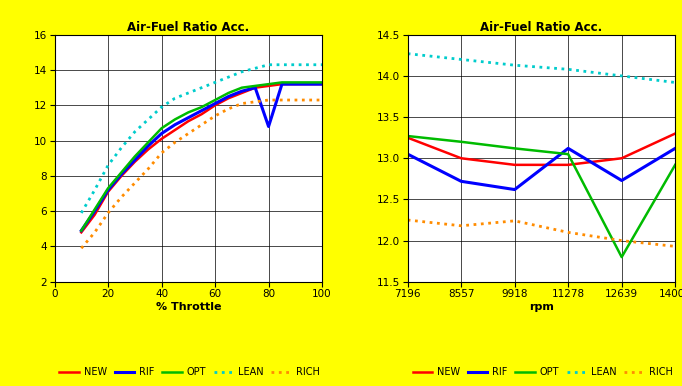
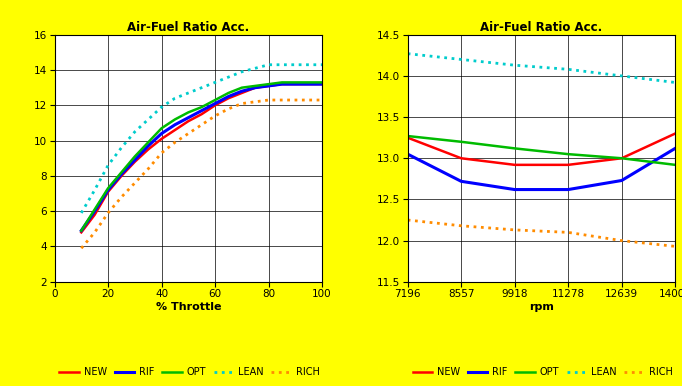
RIF/80: 10.8 -> 13.1
RICH/9918: 12.24 -> 12.13
RIF/11278: 13.12 -> 12.62
OPT/12639: 11.80 -> 13.00
